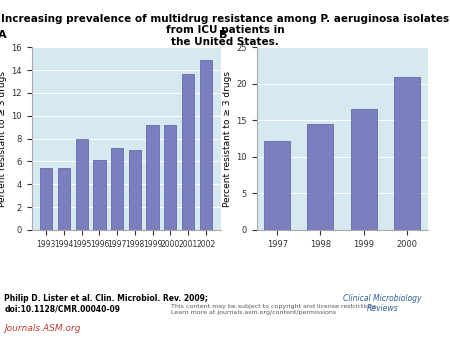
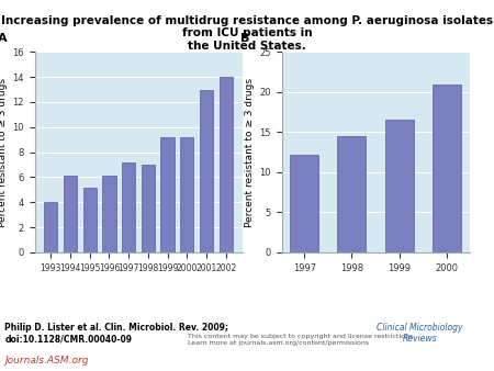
1993: 5.4 -> 4.0
1994: 5.4 -> 6.1
1995: 8.0 -> 5.2
2001: 13.7 -> 13.0
2002: 14.9 -> 14.0
